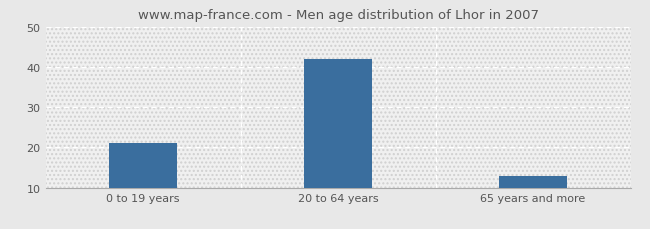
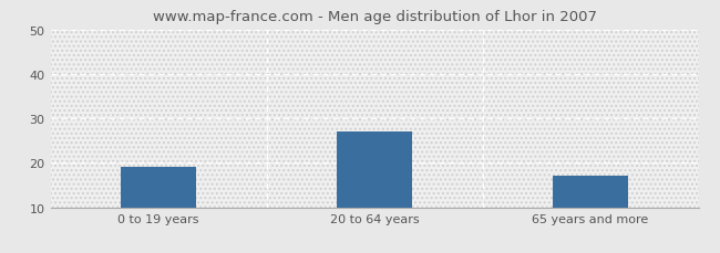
0 to 19 years: 21 -> 19
20 to 64 years: 42 -> 27
65 years and more: 13 -> 17
